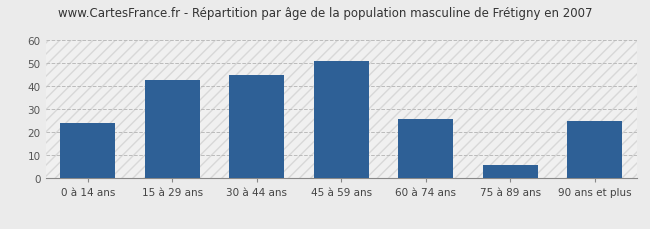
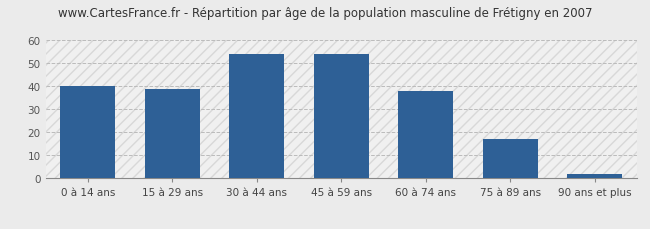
0 à 14 ans: 24 -> 40
15 à 29 ans: 43 -> 39
30 à 44 ans: 45 -> 54
45 à 59 ans: 51 -> 54
60 à 74 ans: 26 -> 38
75 à 89 ans: 6 -> 17
90 ans et plus: 25 -> 2
